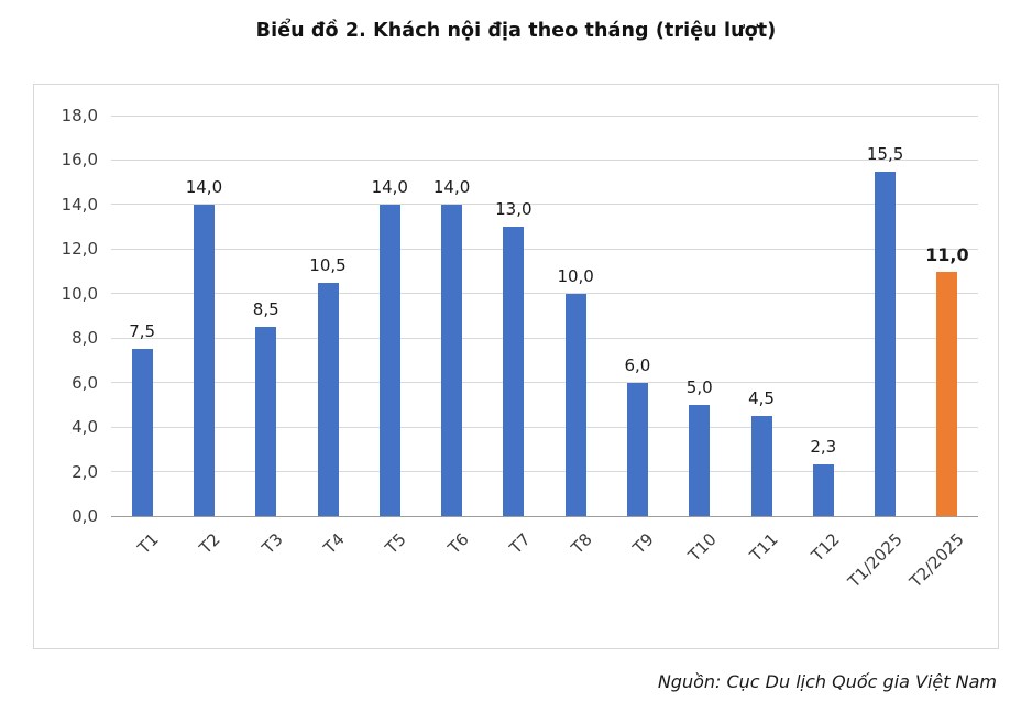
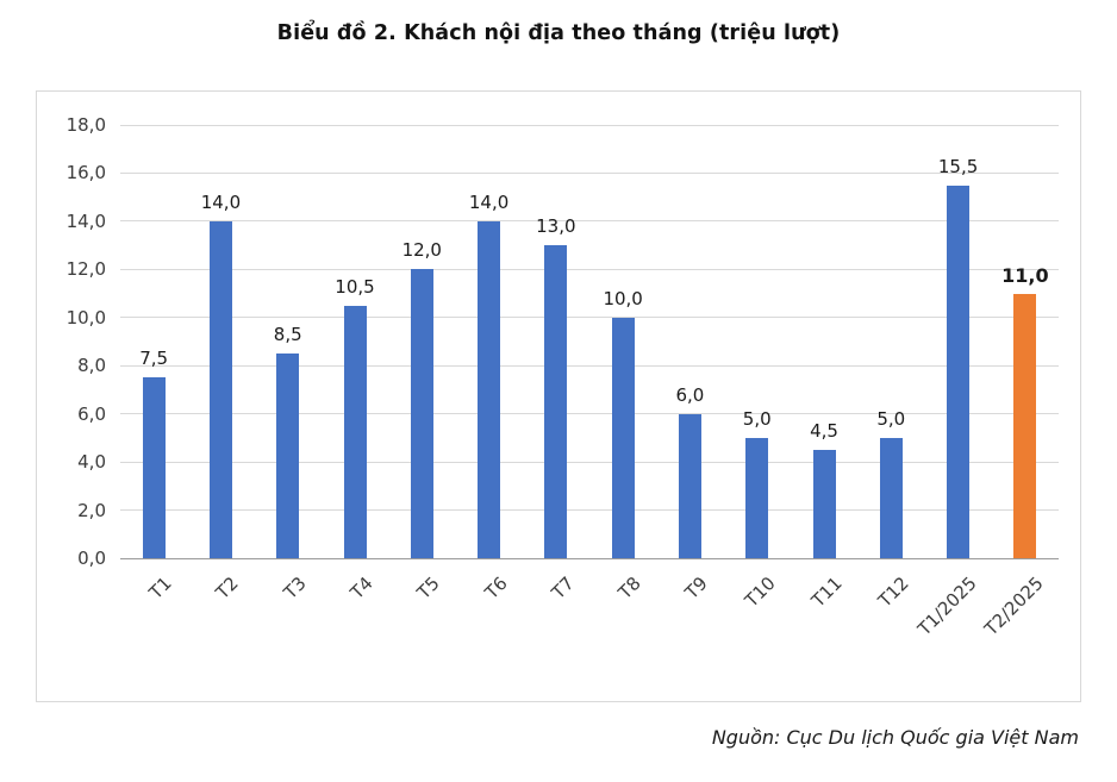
T5: 14,0 -> 12,0
T12: 2,3 -> 5,0
